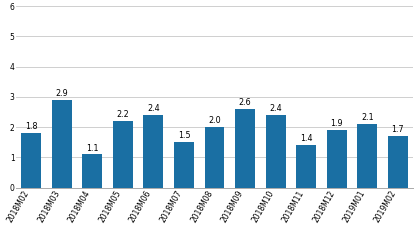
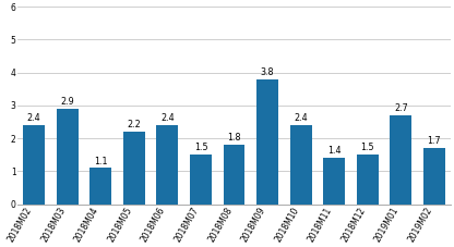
2018M02: 1.8 -> 2.4
2018M08: 2.0 -> 1.8
2018M09: 2.6 -> 3.8
2018M12: 1.9 -> 1.5
2019M01: 2.1 -> 2.7
